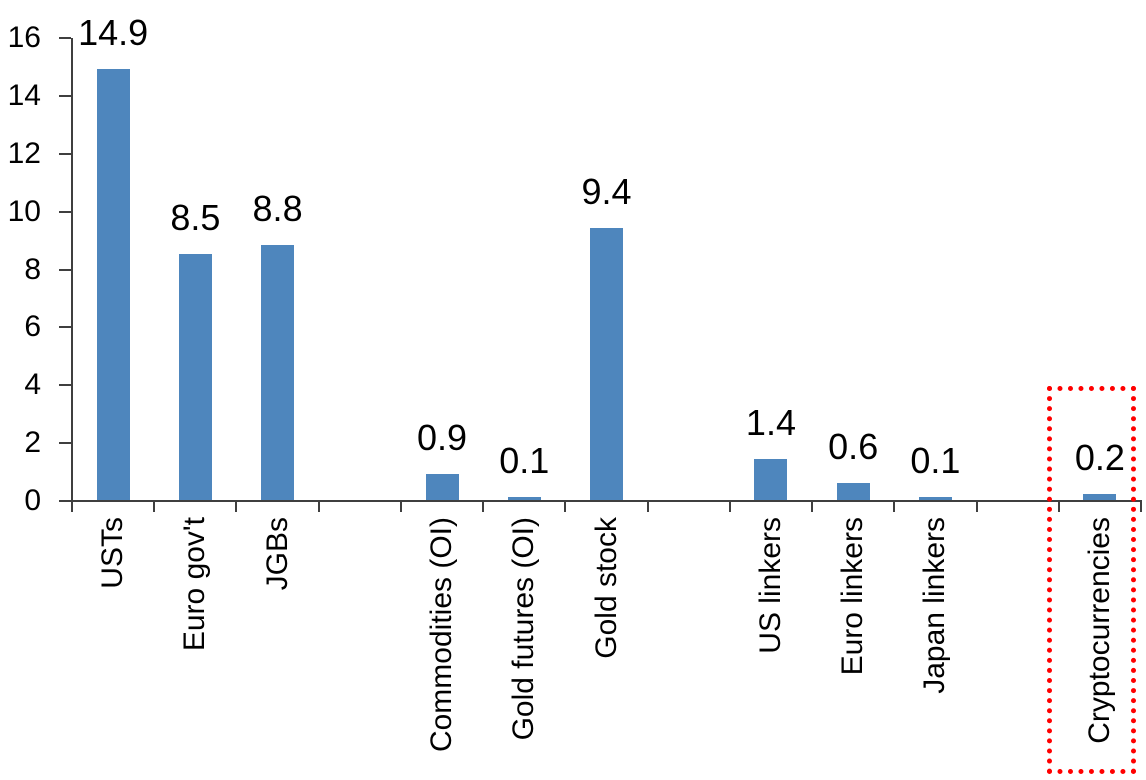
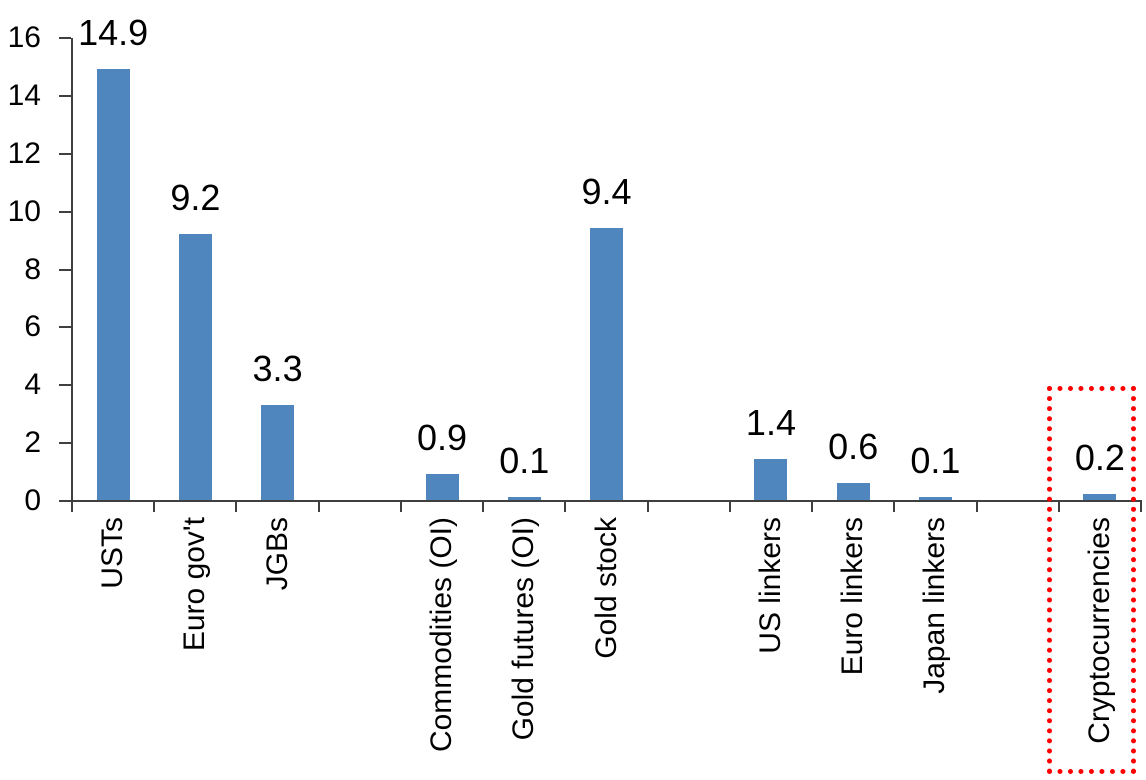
Euro gov't: 8.5 -> 9.2
JGBs: 8.8 -> 3.3
